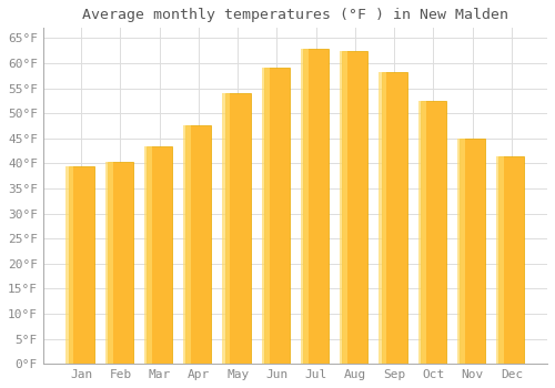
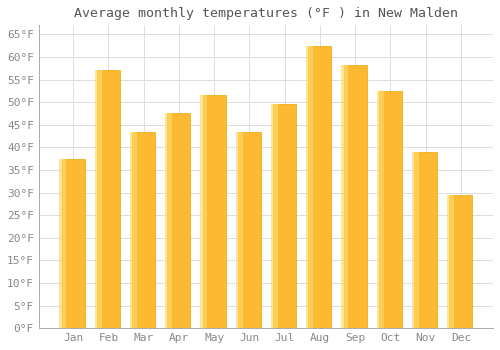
Jan: 39.5°F -> 37.5°F
Feb: 40.2°F -> 57.0°F
May: 54.0°F -> 51.5°F
Jun: 59.2°F -> 43.5°F
Jul: 62.8°F -> 49.5°F
Nov: 45.0°F -> 39.0°F
Dec: 41.3°F -> 29.5°F
